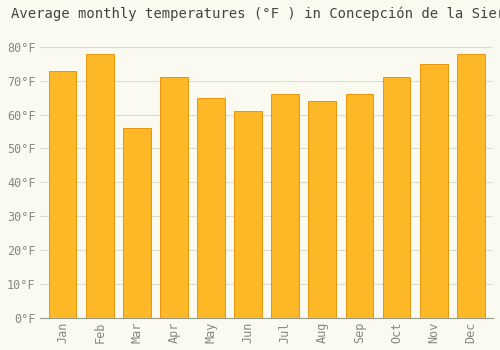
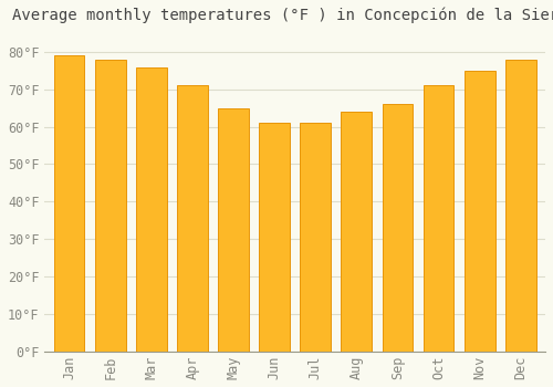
Jan: 73°F -> 79°F
Mar: 56°F -> 76°F
Jul: 66°F -> 61°F
